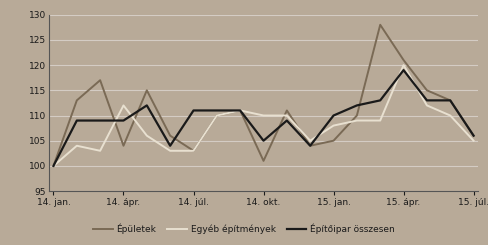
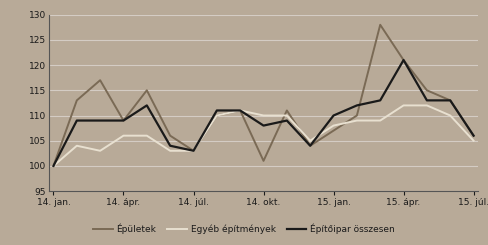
Épületek/14. ápr.: 104 -> 109
Egyéb építmények/14. ápr.: 112 -> 106
Építőipar összesen/14. júl.: 111 -> 103
Építőipar összesen/14. okt.: 105 -> 108
Épületek/15. jan.: 105 -> 107
Egyéb építmények/15. ápr.: 120 -> 112
Építőipar összesen/15. ápr.: 119 -> 121
